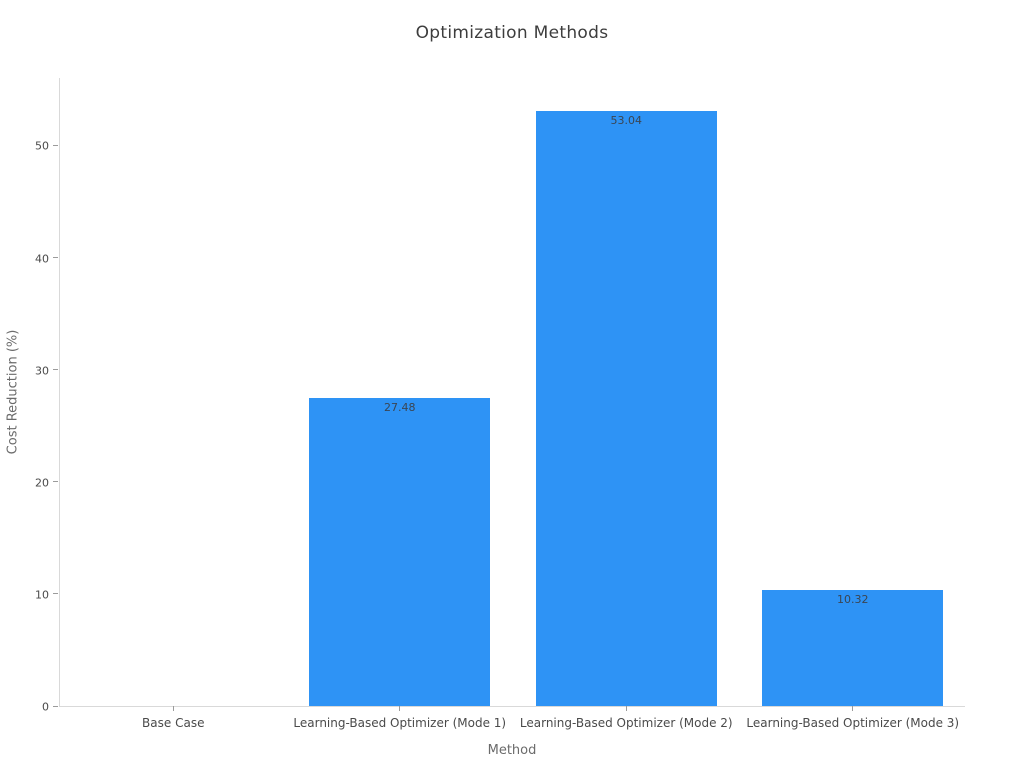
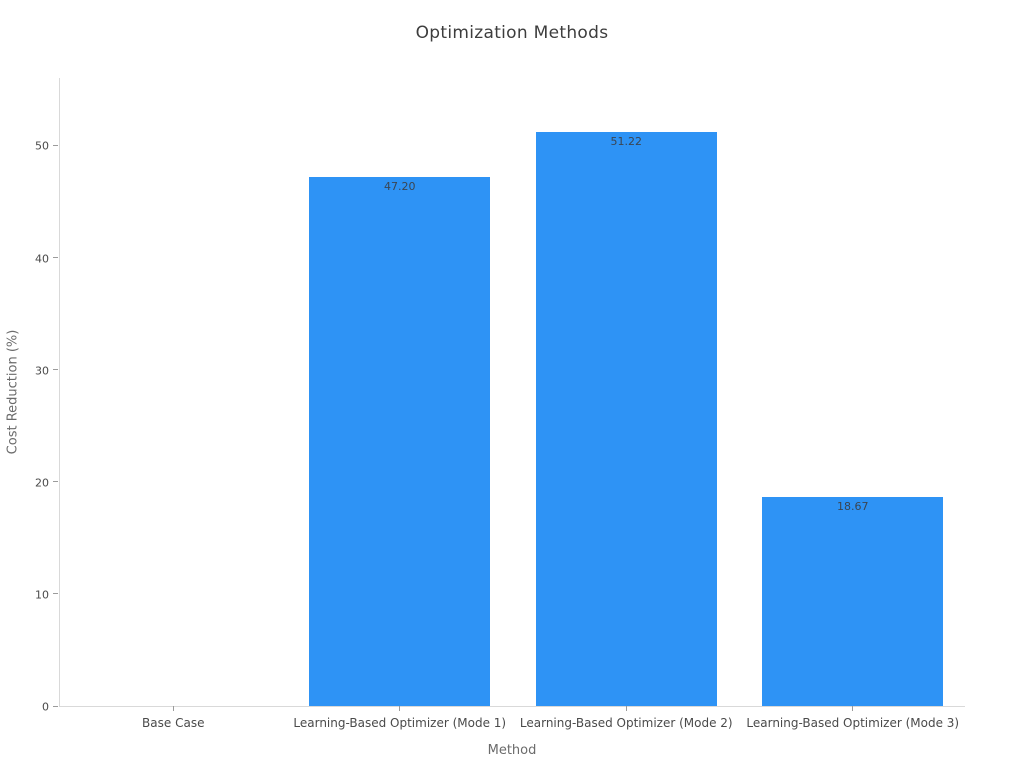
Learning-Based Optimizer (Mode 1): 27.48 -> 47.20
Learning-Based Optimizer (Mode 2): 53.04 -> 51.22
Learning-Based Optimizer (Mode 3): 10.32 -> 18.67
